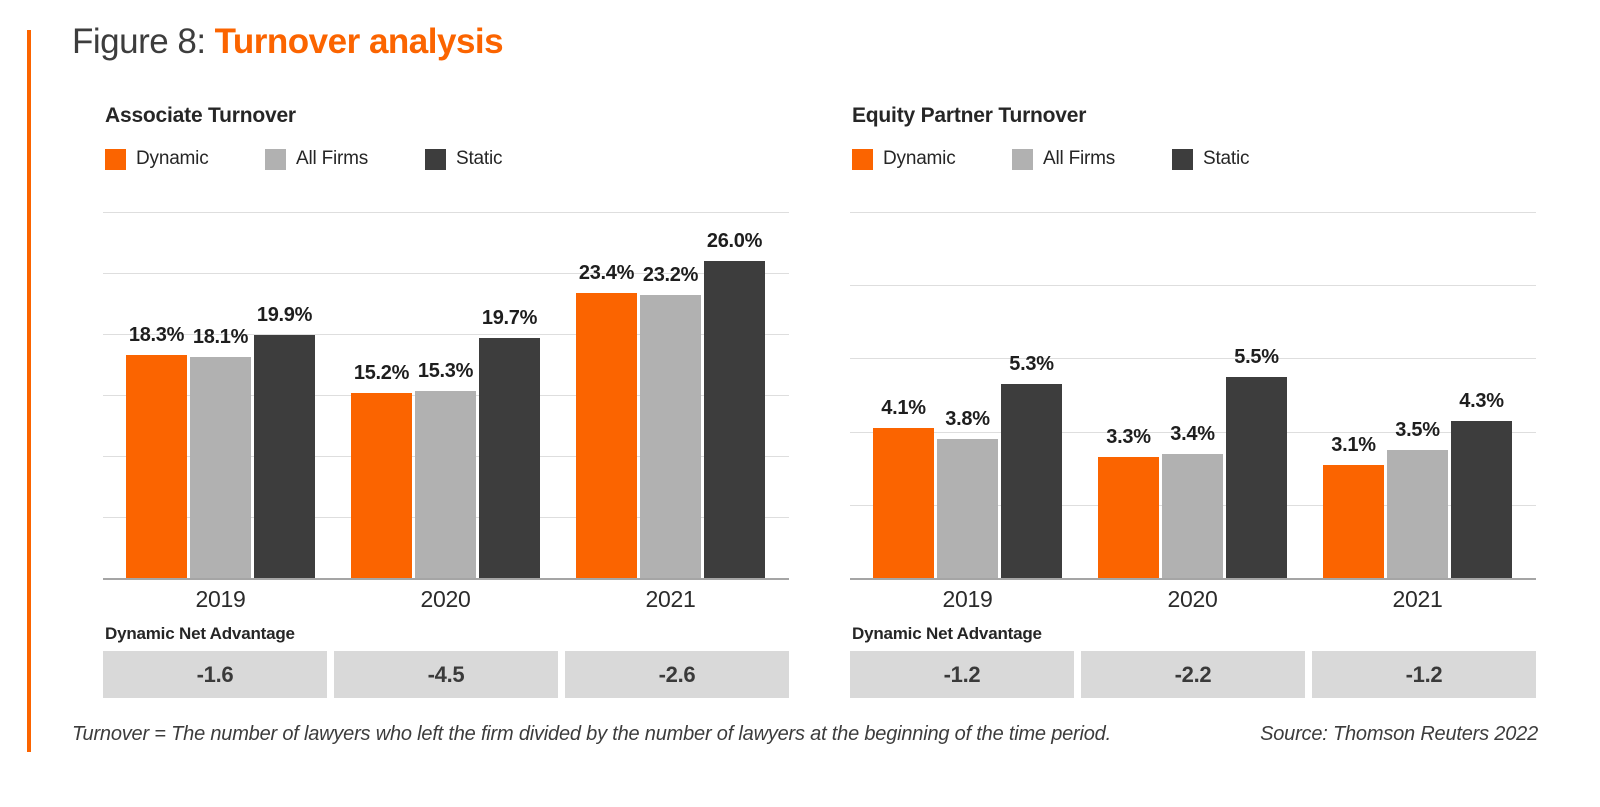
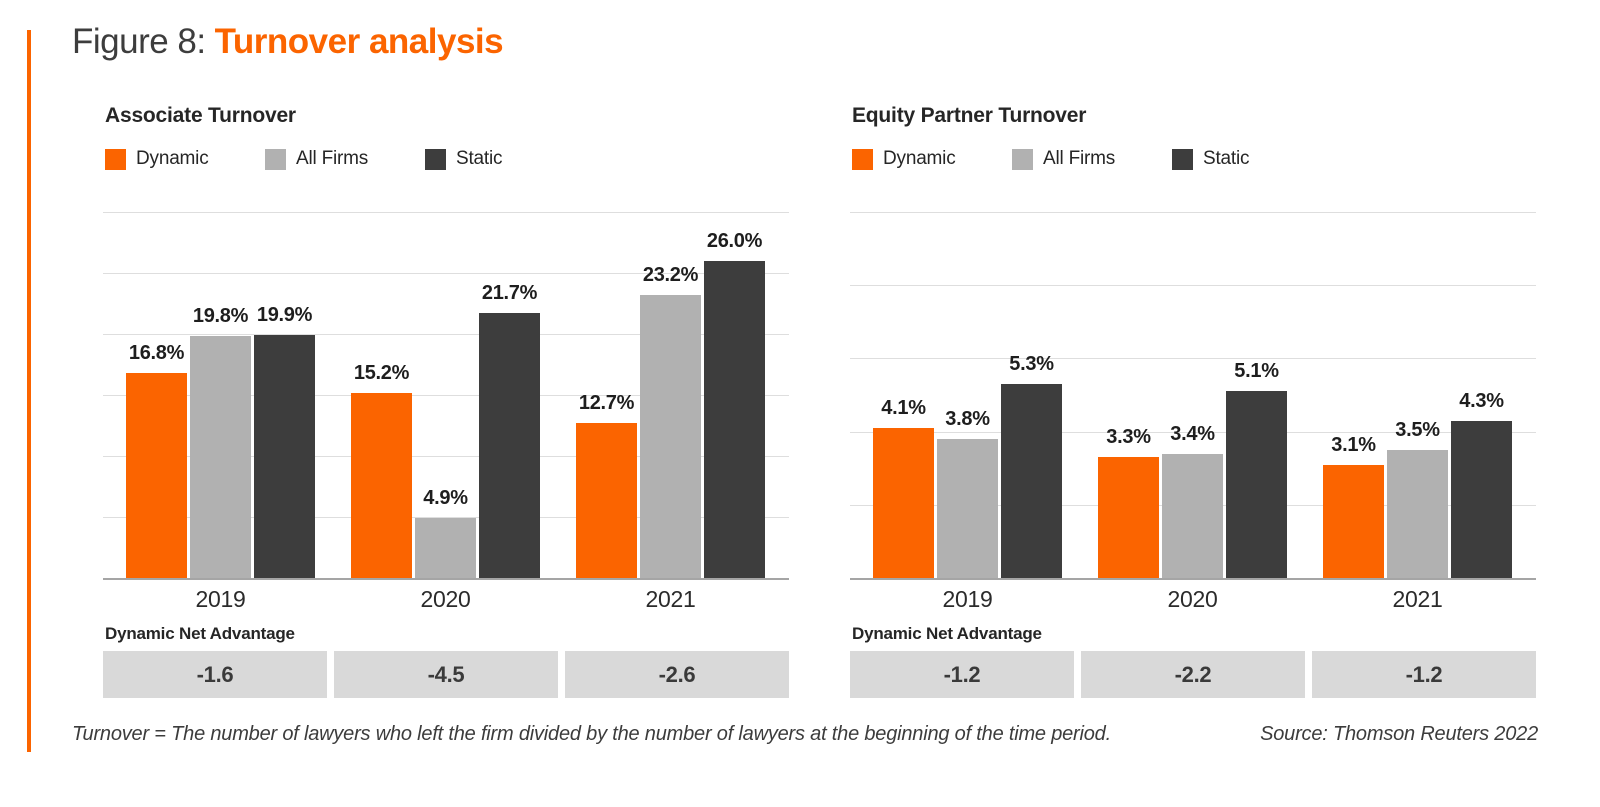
Associate Turnover/Dynamic/2019: 18.3% -> 16.8%
Associate Turnover/All Firms/2019: 18.1% -> 19.8%
Associate Turnover/All Firms/2020: 15.3% -> 4.9%
Associate Turnover/Static/2020: 19.7% -> 21.7%
Associate Turnover/Dynamic/2021: 23.4% -> 12.7%
Equity Partner Turnover/Static/2020: 5.5% -> 5.1%
